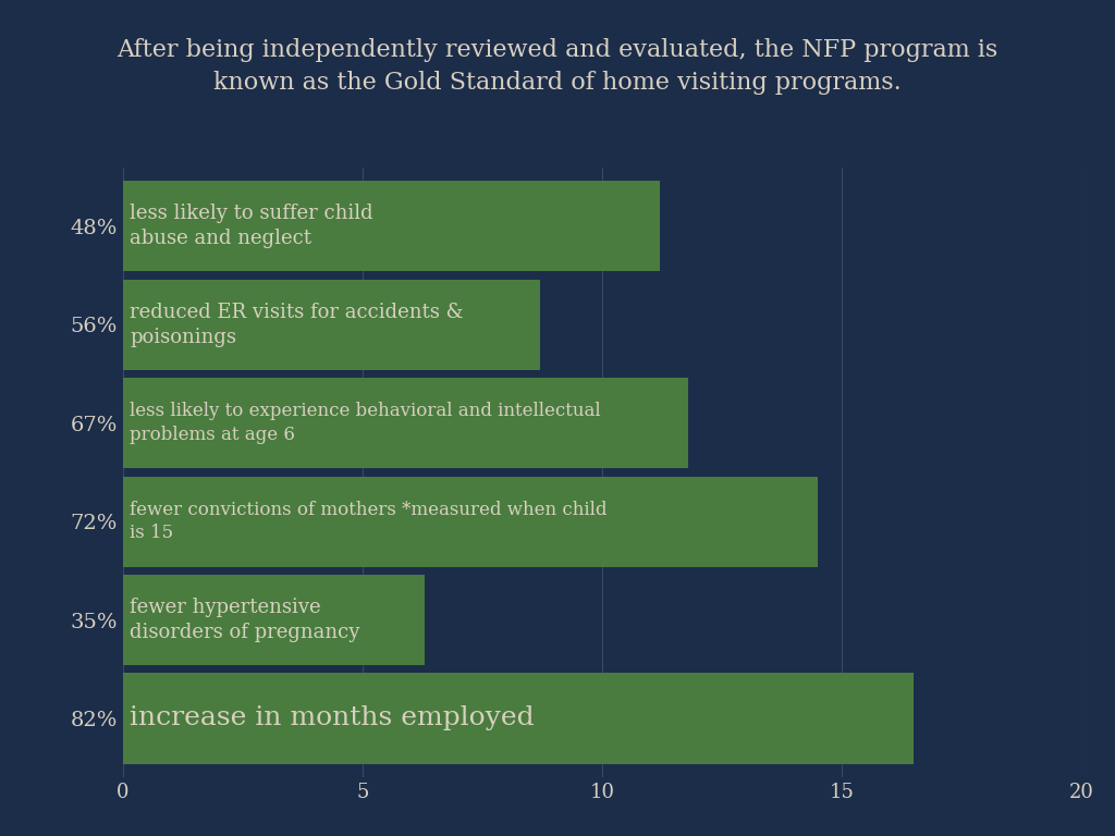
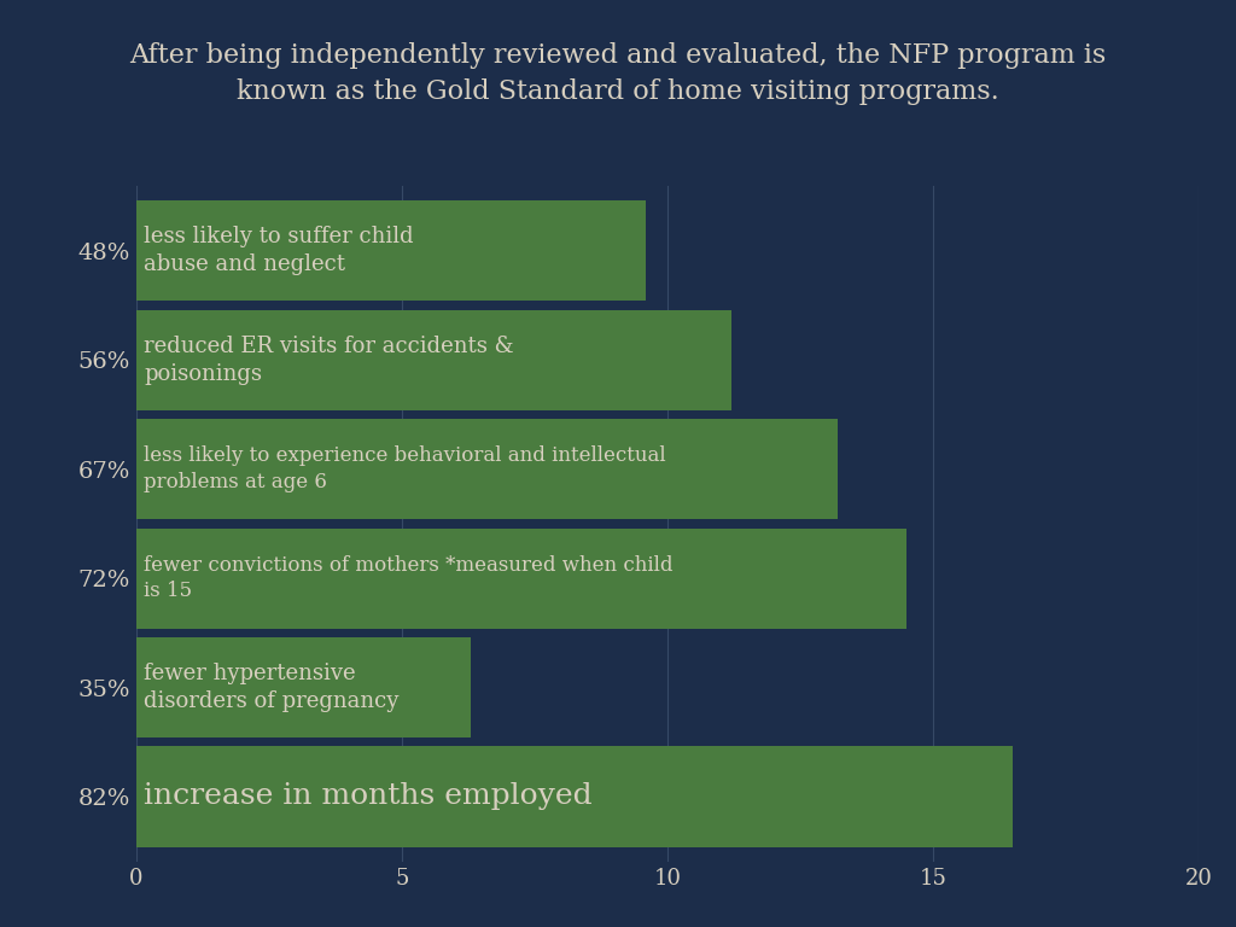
48%: 11.2 -> 9.6
56%: 8.7 -> 11.2
67%: 11.8 -> 13.2
